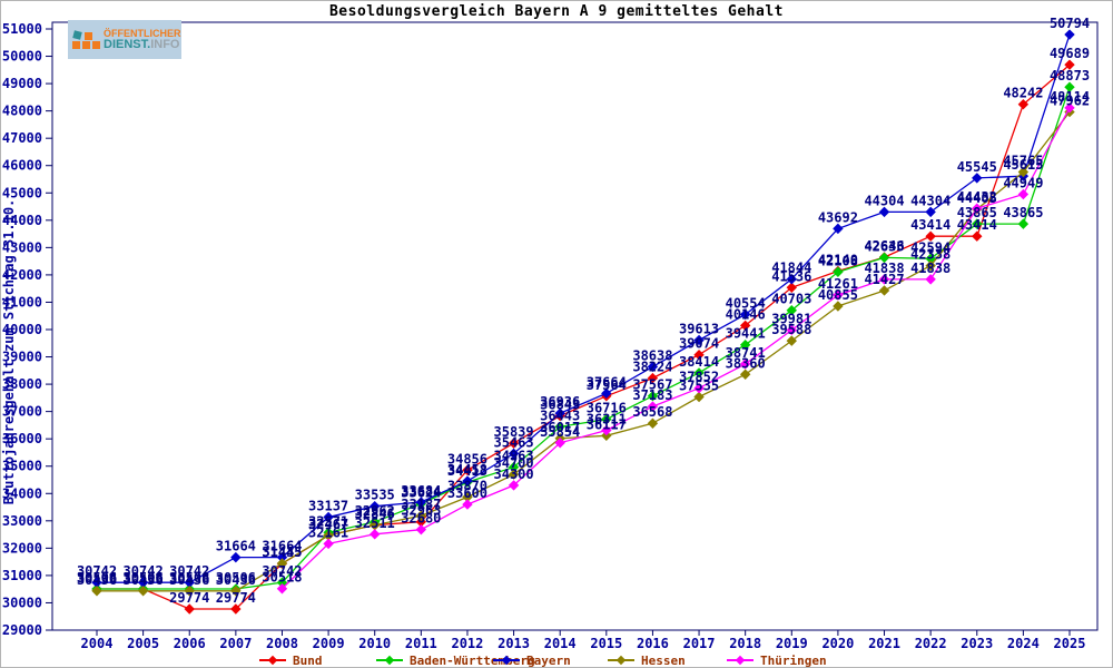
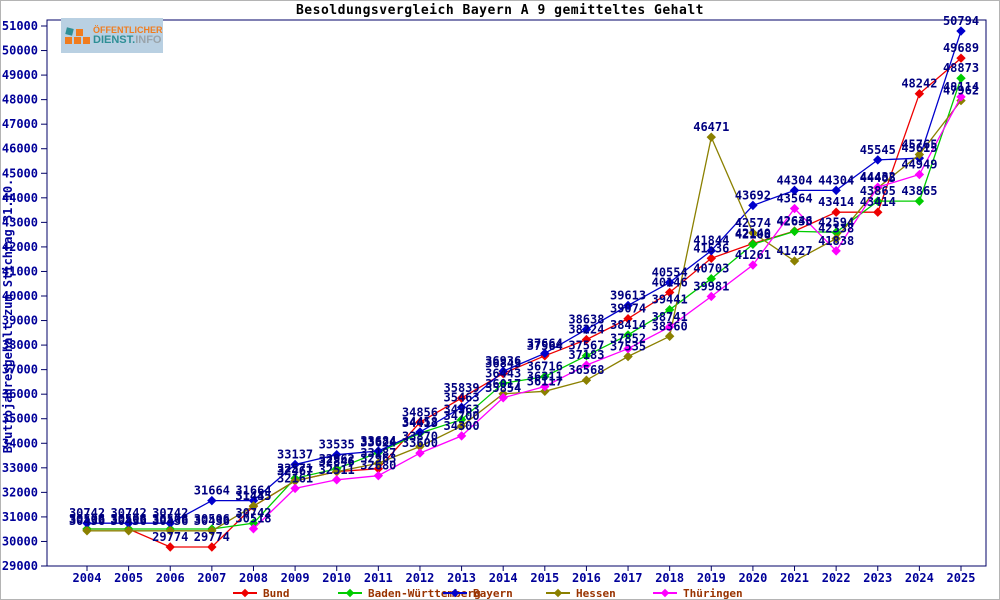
Hessen/2019: 39588 -> 46471
Hessen/2020: 40855 -> 42574
Thüringen/2021: 41838 -> 43564
